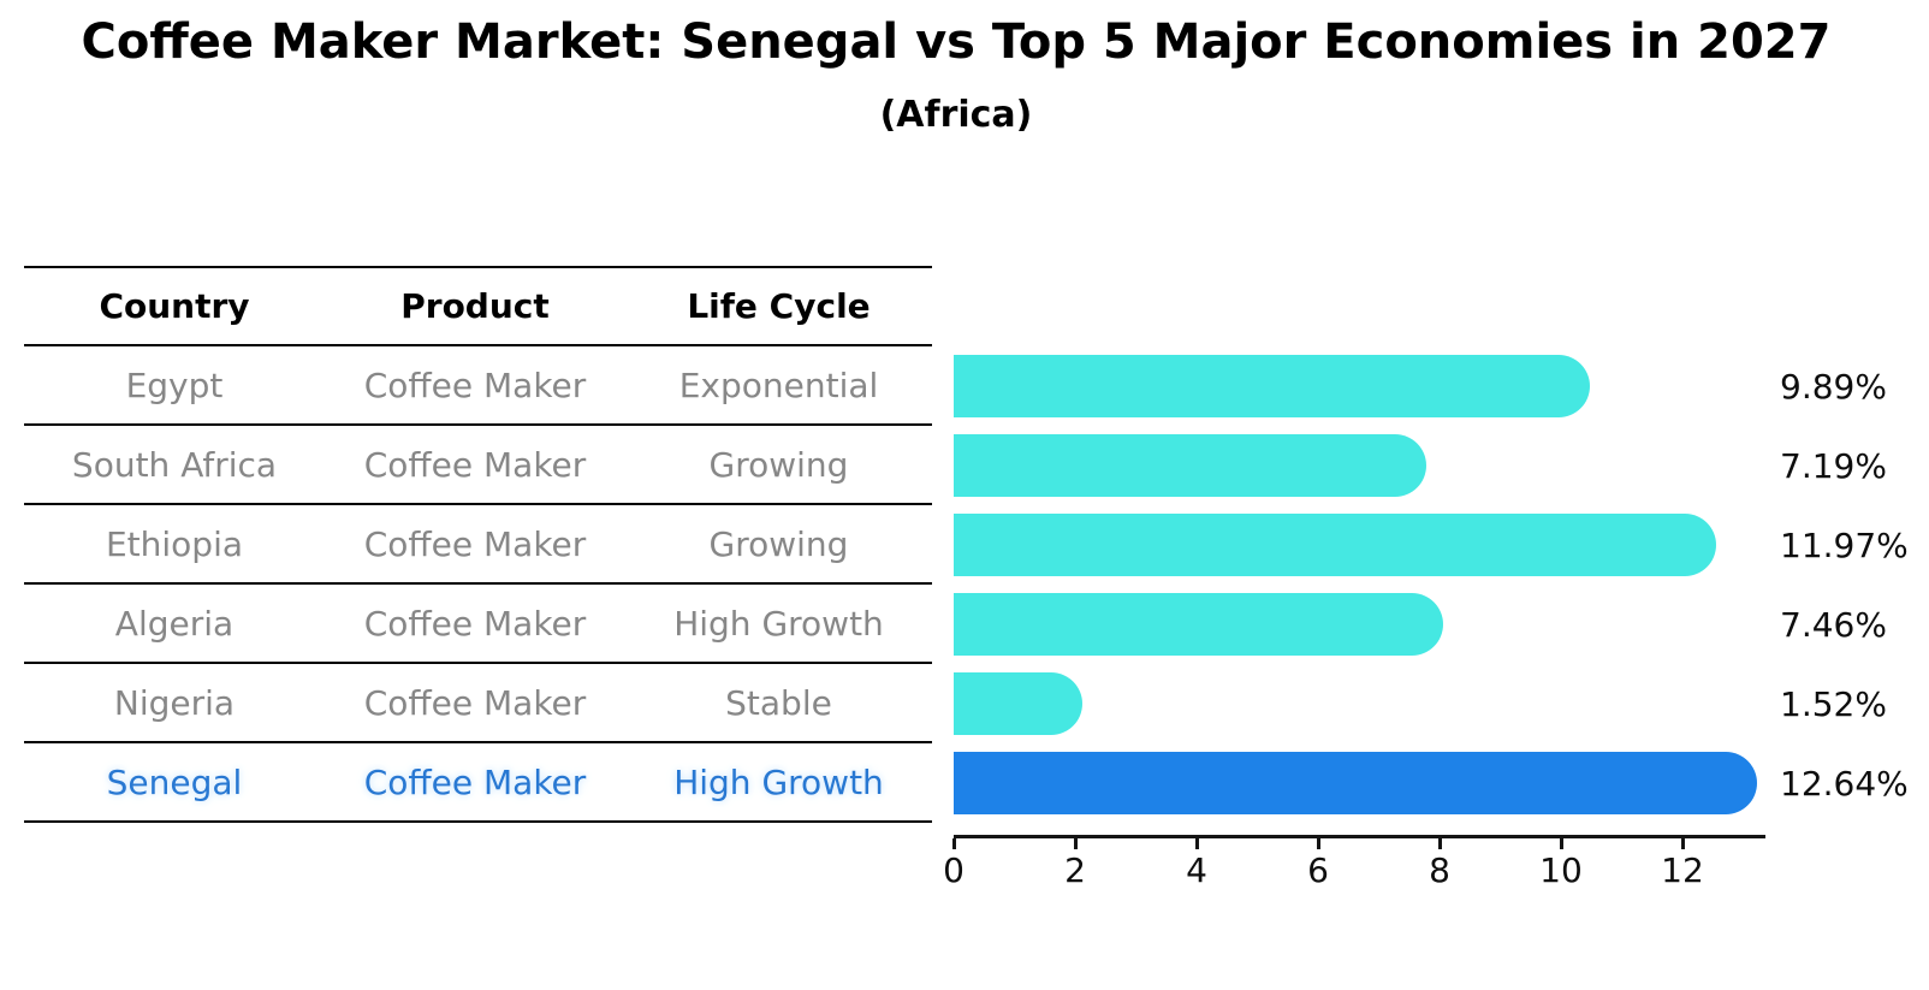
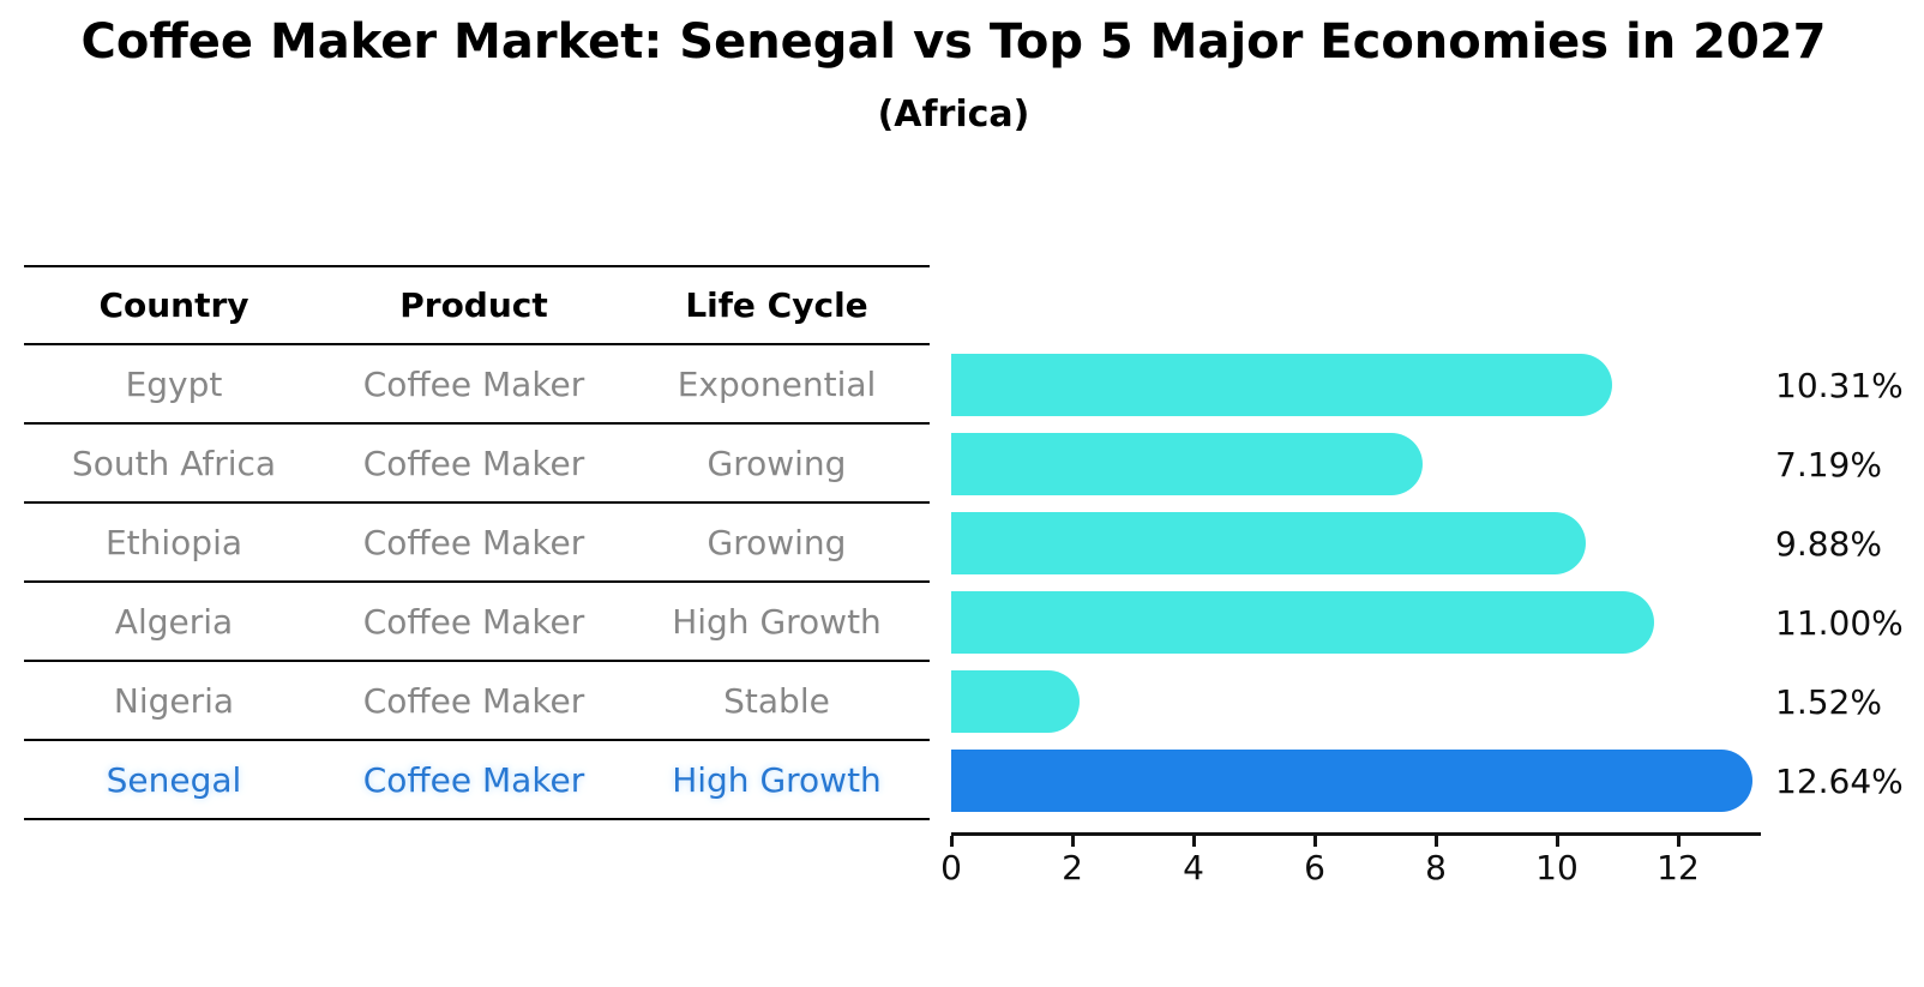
Egypt: 9.89% -> 10.31%
Ethiopia: 11.97% -> 9.88%
Algeria: 7.46% -> 11.00%
